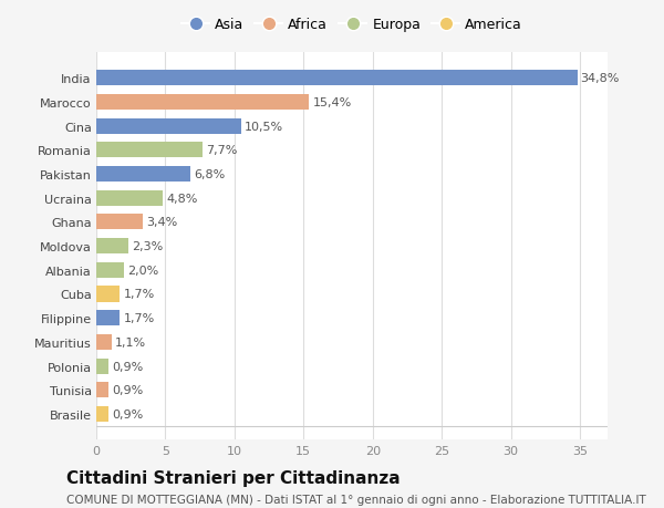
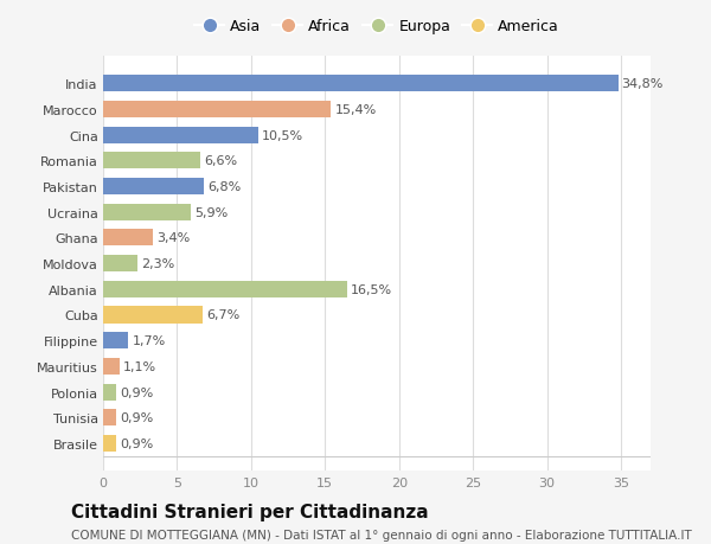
Romania: 7,7% -> 6,6%
Ucraina: 4,8% -> 5,9%
Albania: 2,0% -> 16,5%
Cuba: 1,7% -> 6,7%
